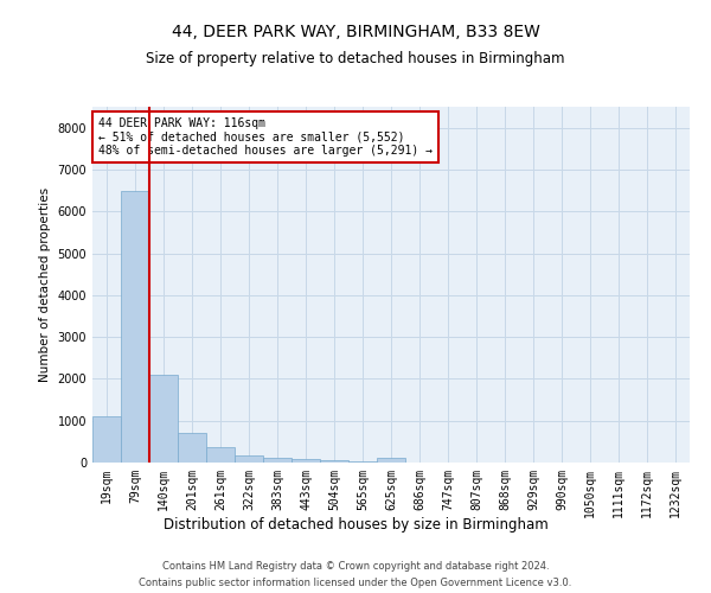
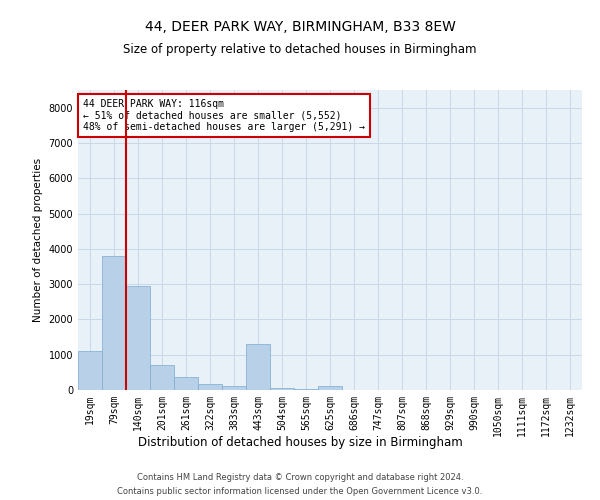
79sqm: 6500 -> 3800
140sqm: 2100 -> 2950
443sqm: 80 -> 1300
